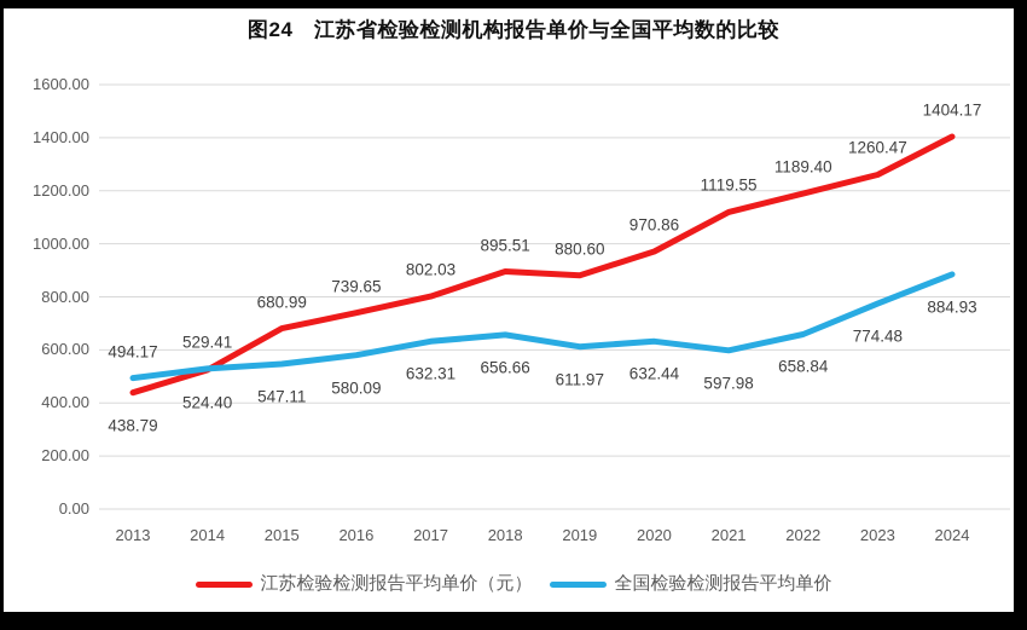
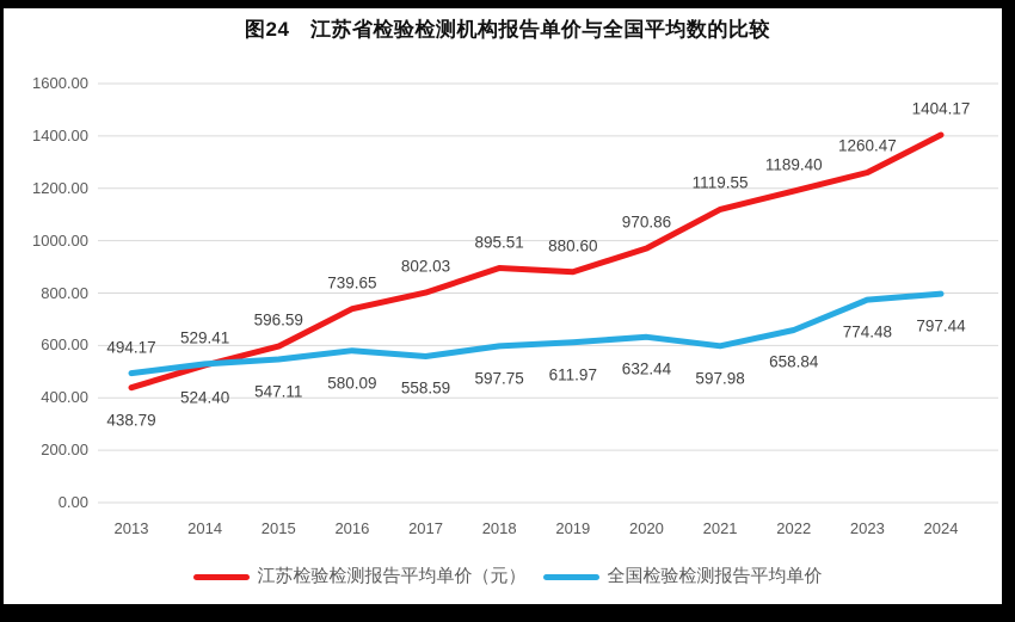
江苏检验检测报告平均单价（元）/2015: 680.99 -> 596.59
全国检验检测报告平均单价/2017: 632.31 -> 558.59
全国检验检测报告平均单价/2018: 656.66 -> 597.75
全国检验检测报告平均单价/2024: 884.93 -> 797.44
